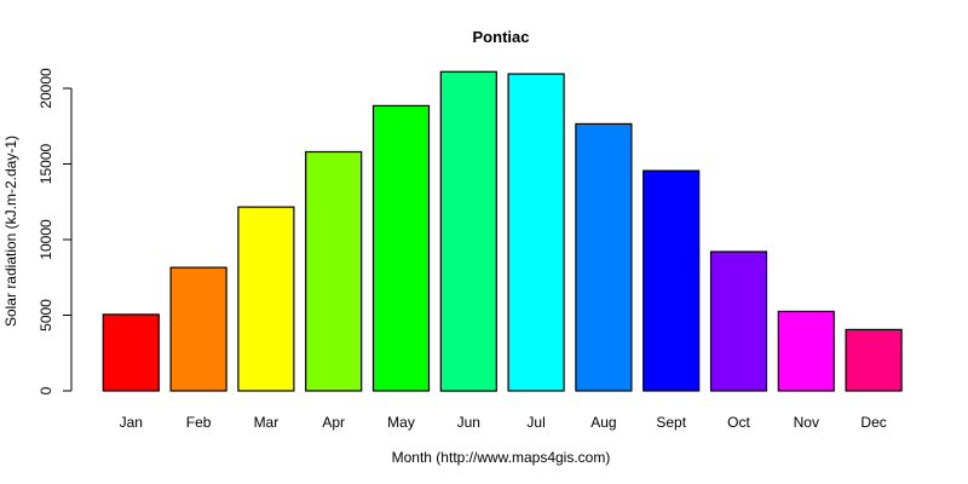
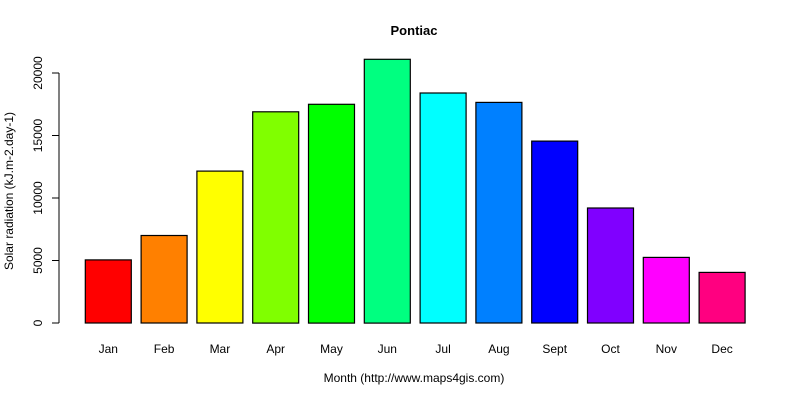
Feb: 8200 -> 7000
Apr: 15800 -> 16900
May: 18800 -> 17500
Jul: 21000 -> 18400
